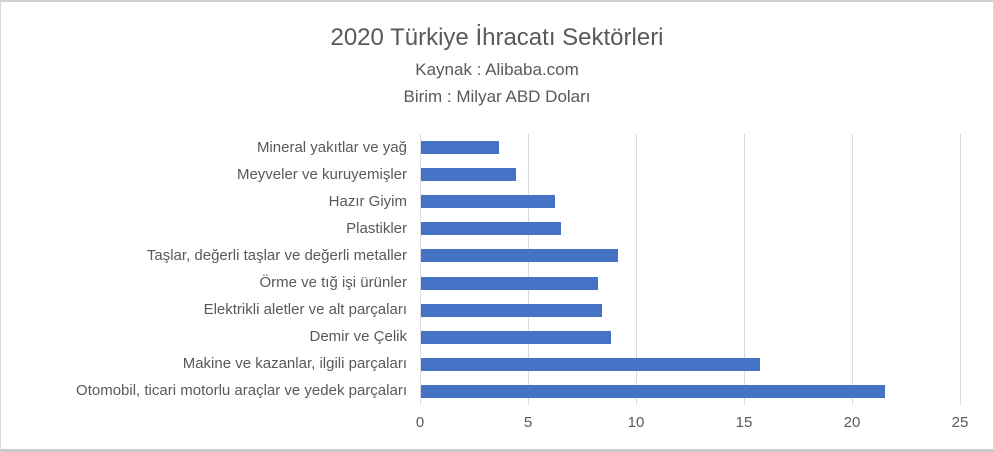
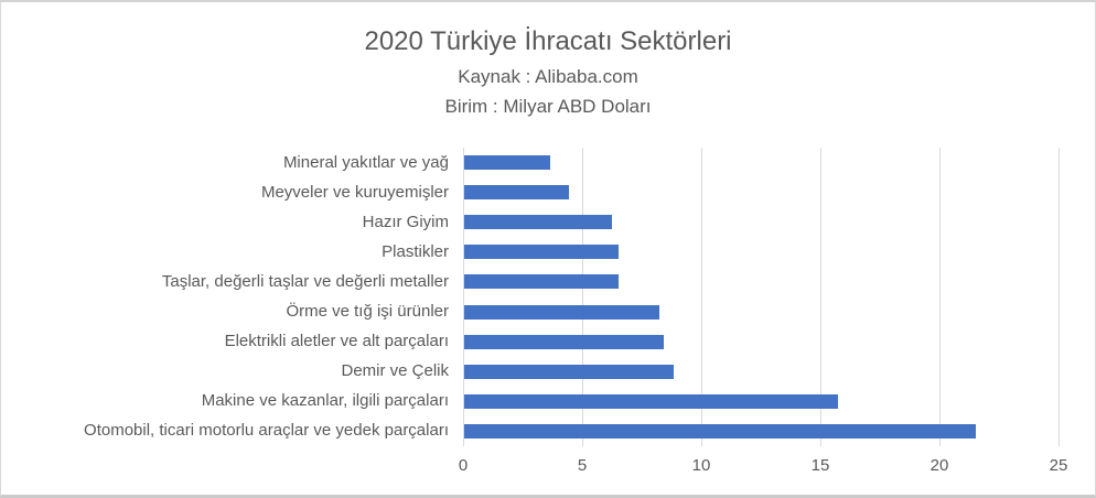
Taşlar, değerli taşlar ve değerli metaller: 9.1 -> 6.5
